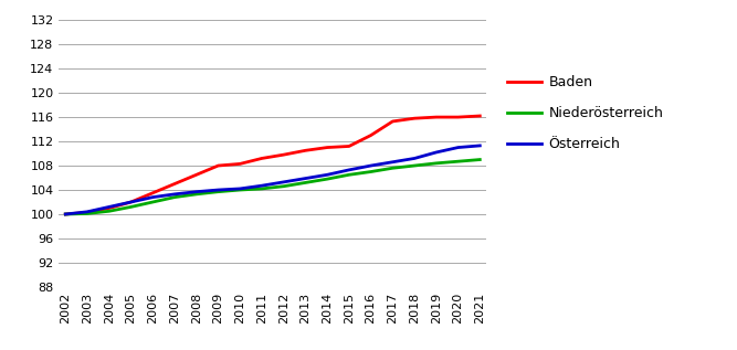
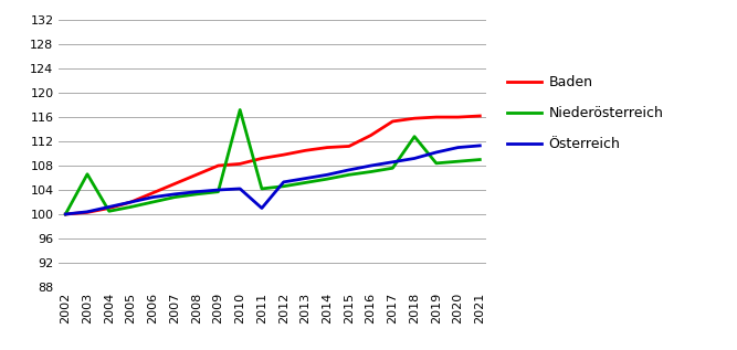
Niederösterreich/2003: 100.1 -> 106.6
Niederösterreich/2010: 104.0 -> 117.2
Österreich/2011: 104.7 -> 101.0
Niederösterreich/2018: 108.0 -> 112.8
